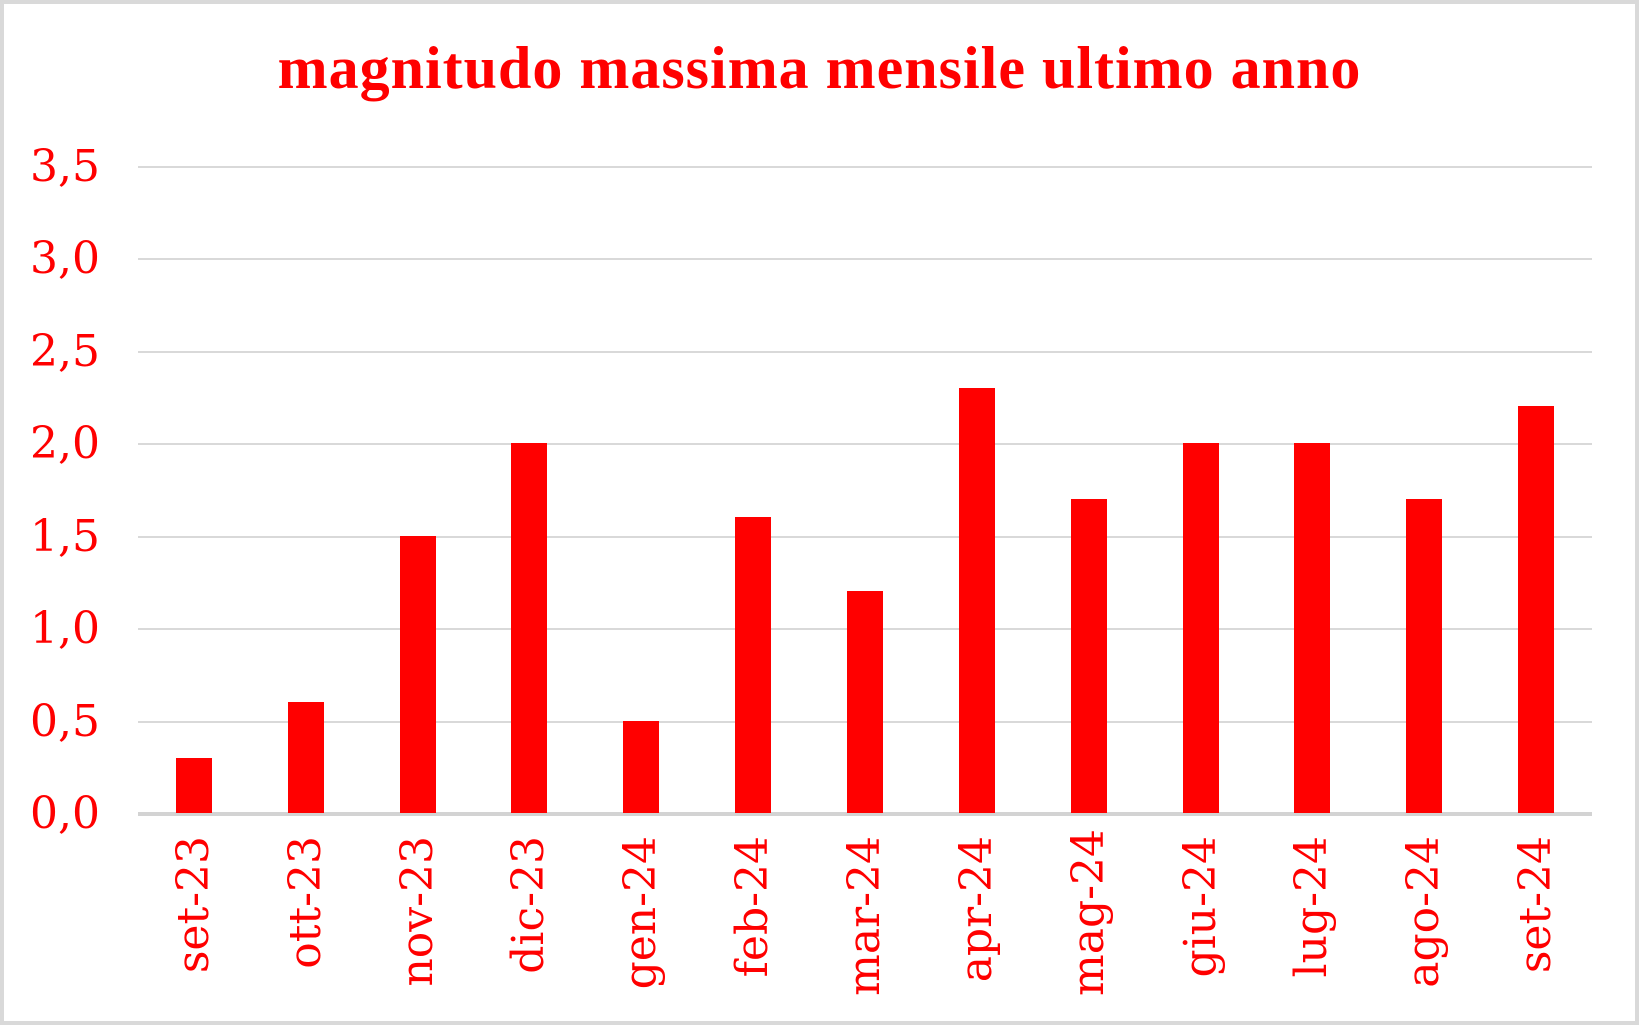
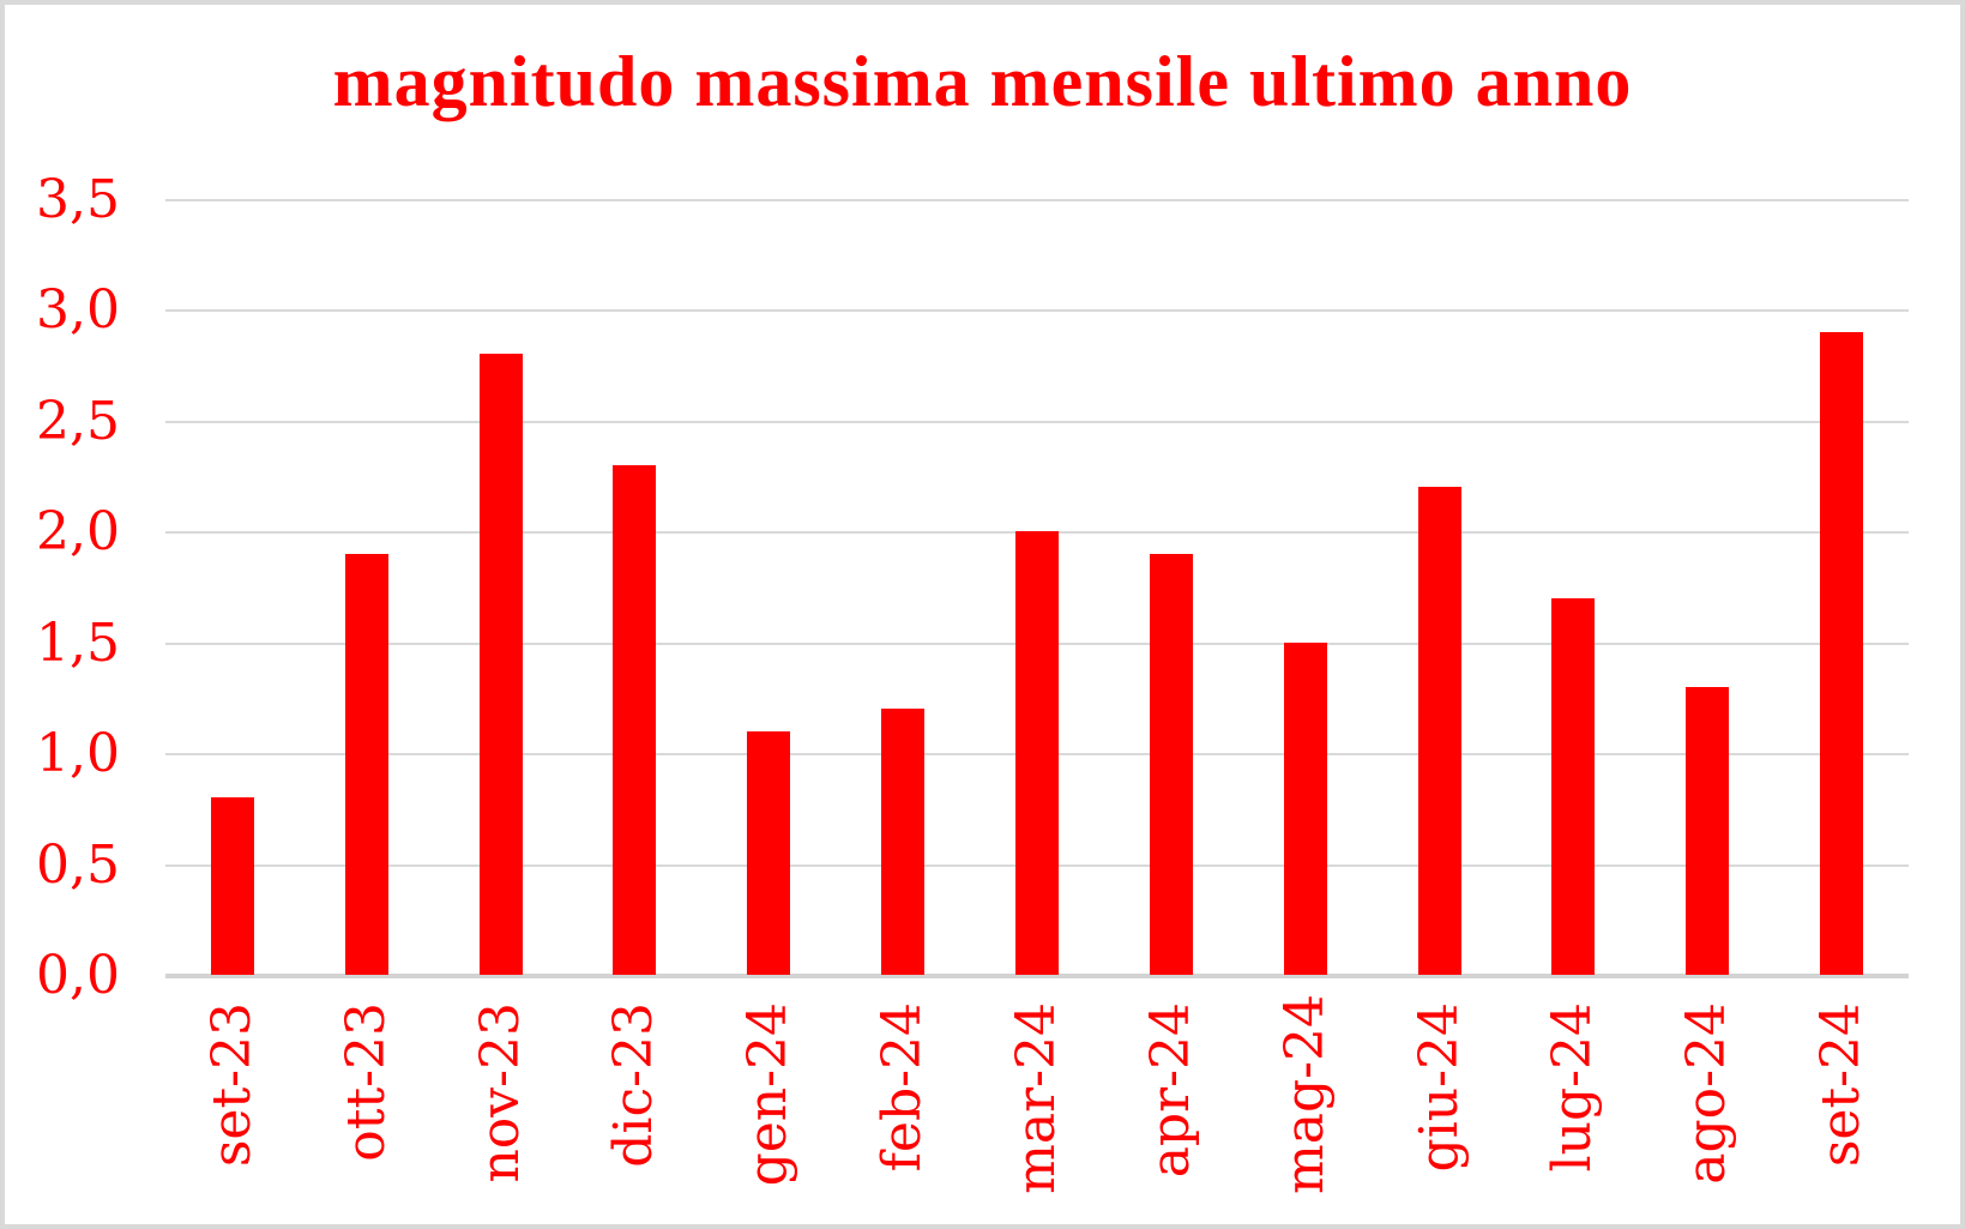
set-23: 0,3 -> 0,8
ott-23: 0,6 -> 1,9
nov-23: 1,5 -> 2,8
dic-23: 2,0 -> 2,3
gen-24: 0,5 -> 1,1
feb-24: 1,6 -> 1,2
mar-24: 1,2 -> 2,0
apr-24: 2,3 -> 1,9
mag-24: 1,7 -> 1,5
giu-24: 2,0 -> 2,2
lug-24: 2,0 -> 1,7
ago-24: 1,7 -> 1,3
set-24: 2,2 -> 2,9
